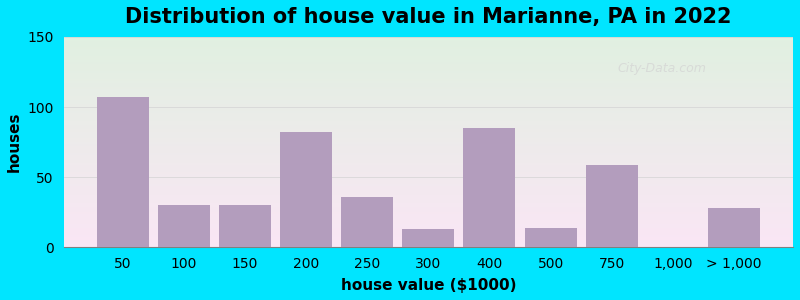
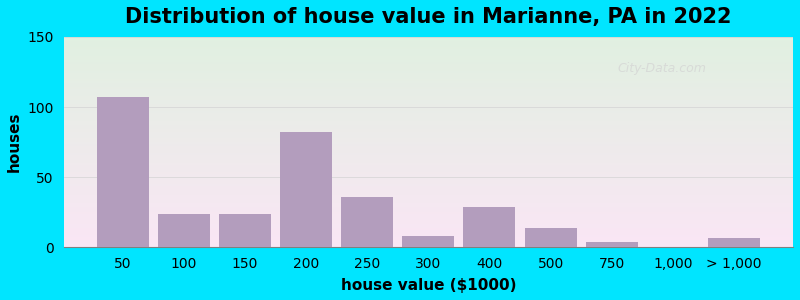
100: 30 -> 24
150: 30 -> 24
300: 13 -> 8
400: 85 -> 29
750: 59 -> 4
> 1,000: 28 -> 7
